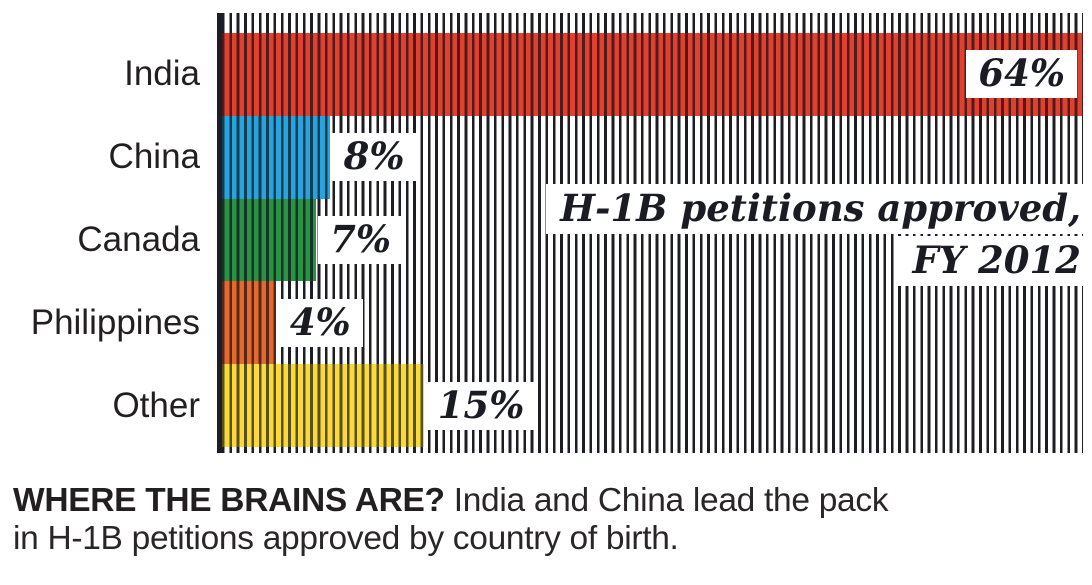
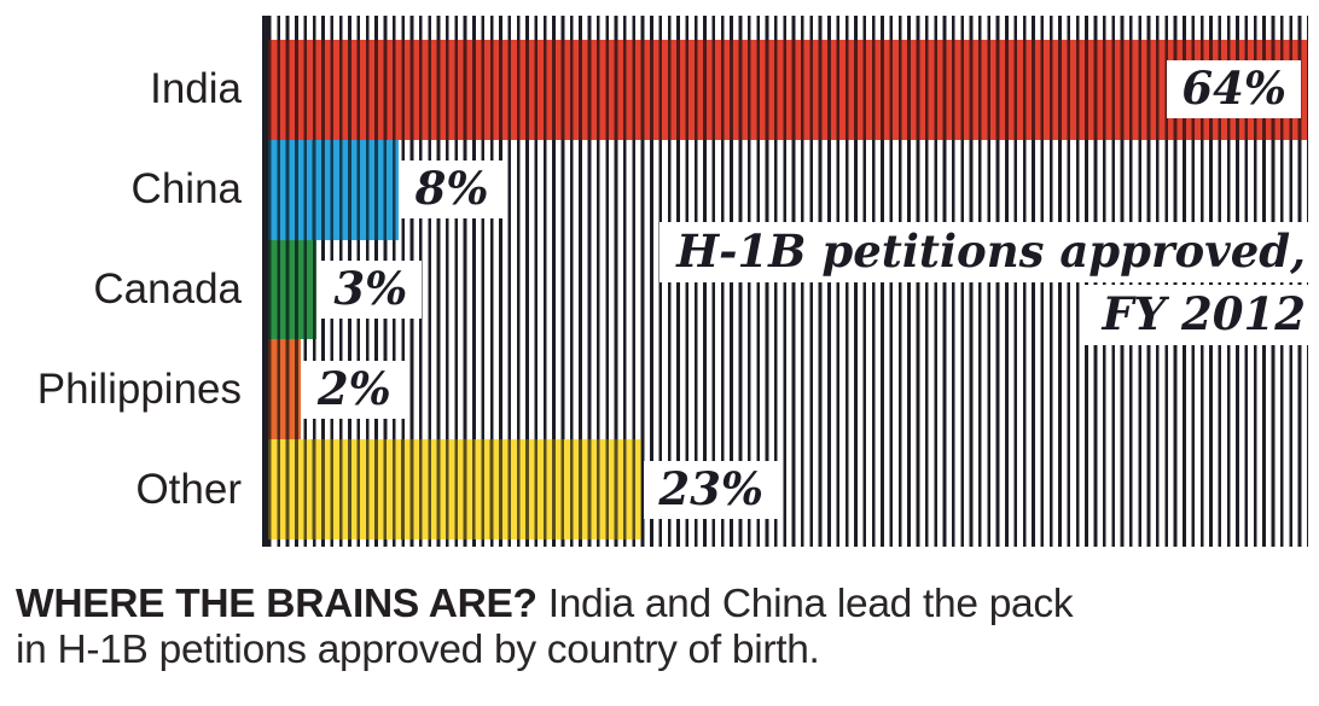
Canada: 7% -> 3%
Philippines: 4% -> 2%
Other: 15% -> 23%
